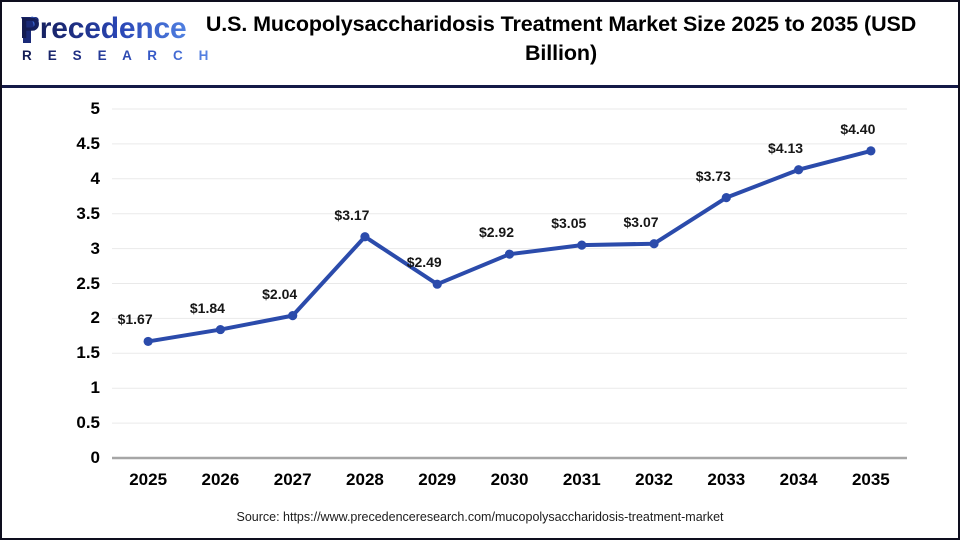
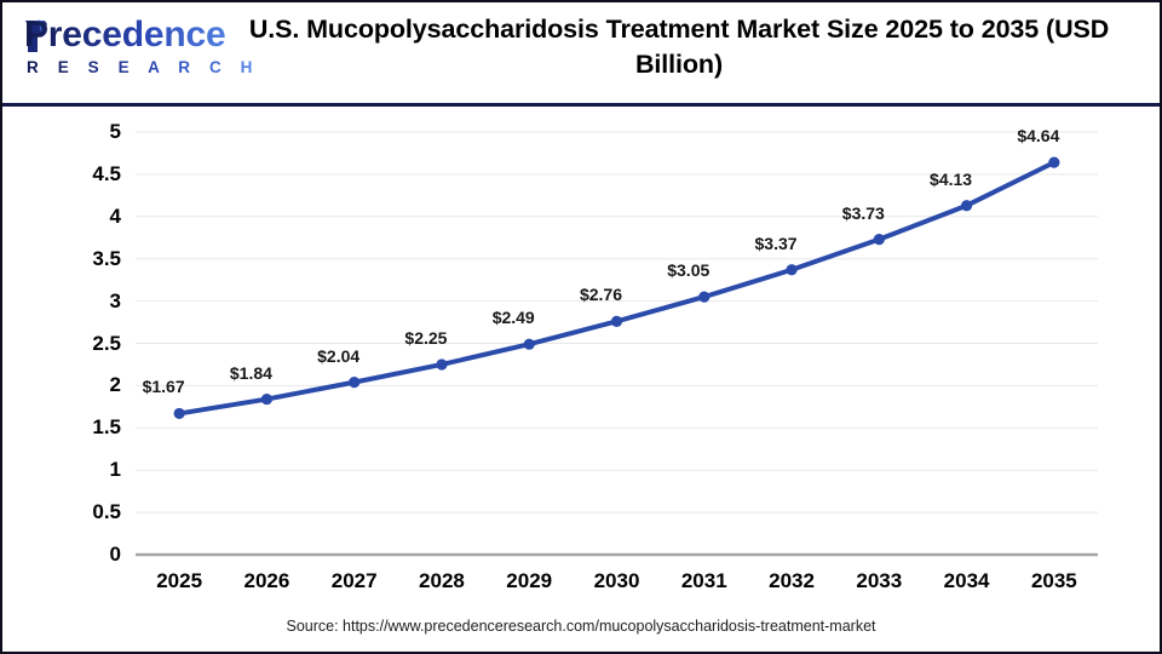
2028: $3.17 -> $2.25
2030: $2.92 -> $2.76
2032: $3.07 -> $3.37
2035: $4.40 -> $4.64
